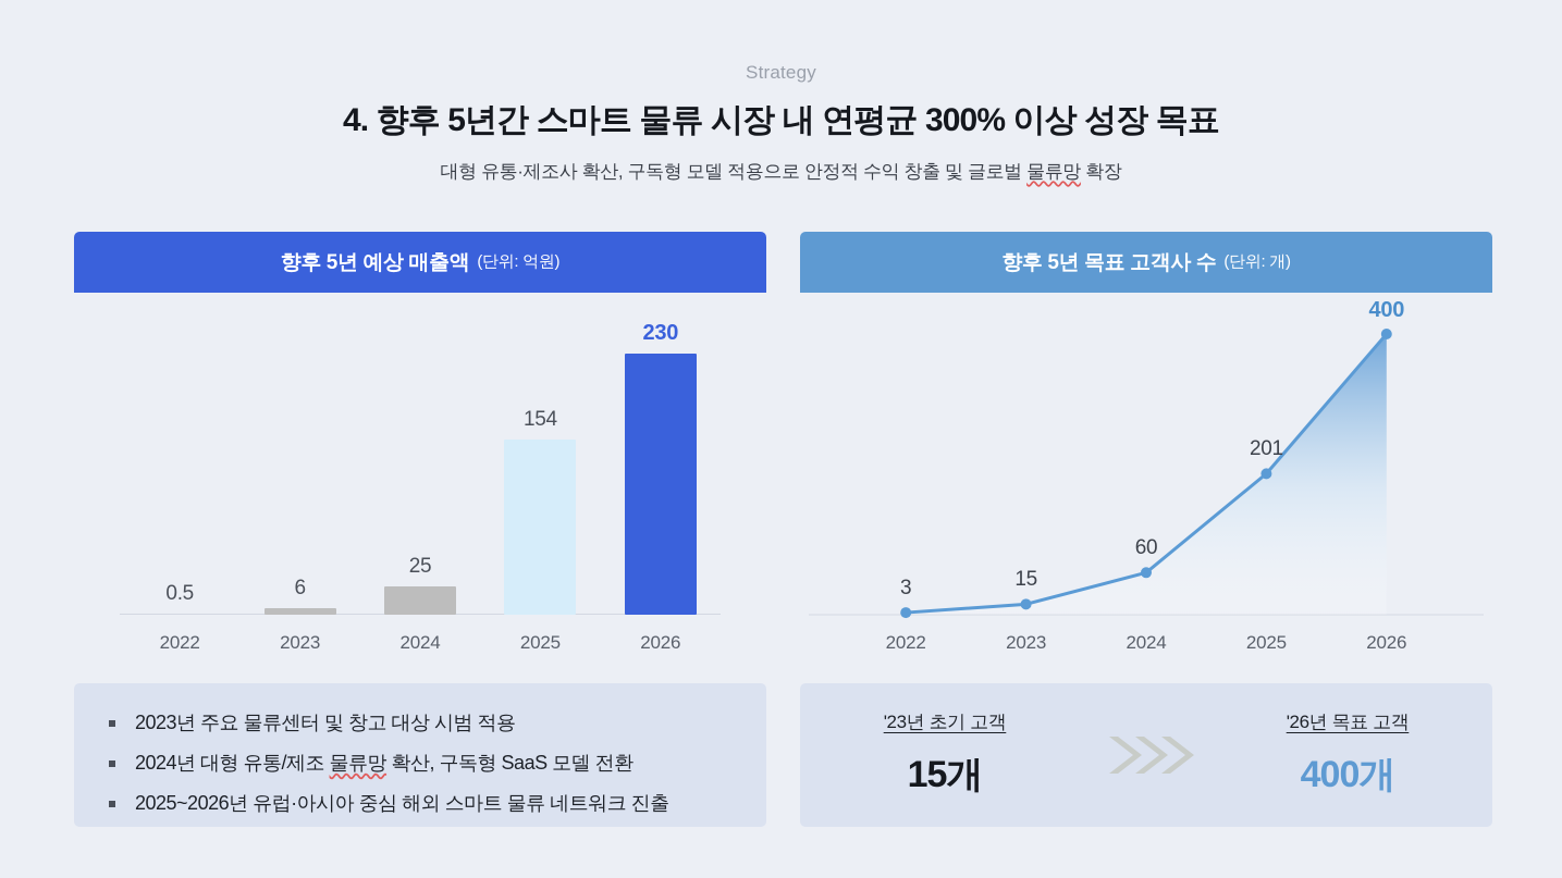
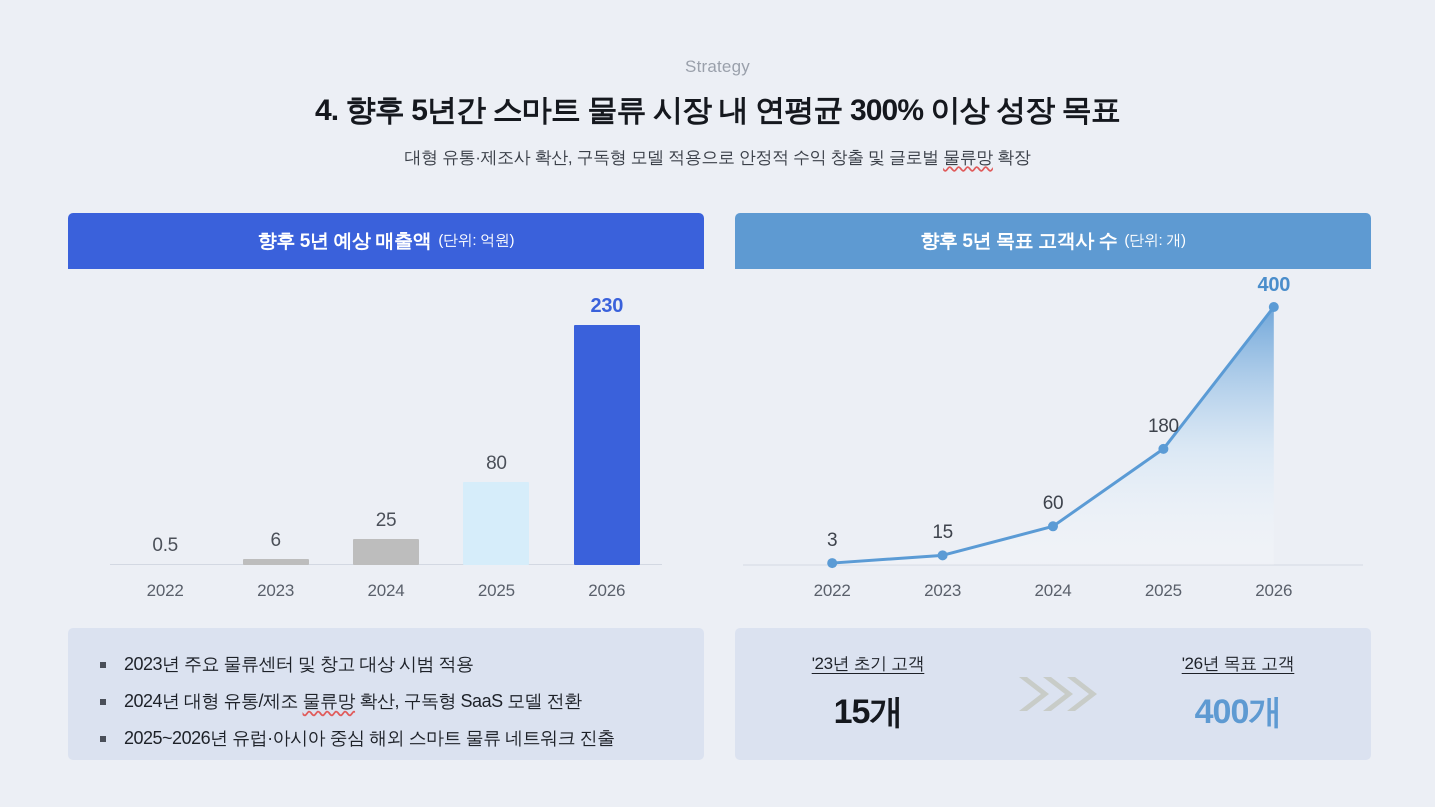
향후 5년 예상 매출액/2025: 154 -> 80
향후 5년 목표 고객사 수/2025: 201 -> 180
